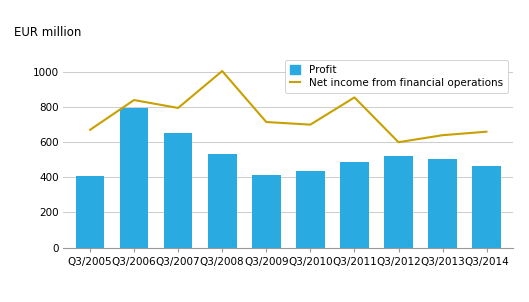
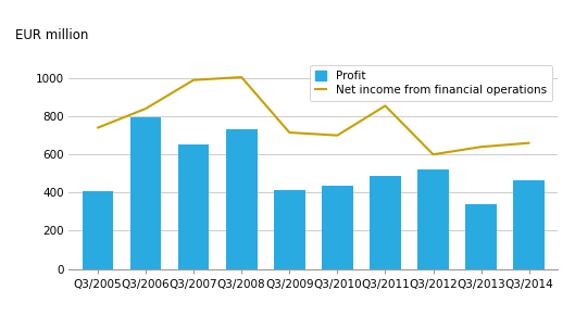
Net income from financial operations/Q3/2005: 670 -> 740
Net income from financial operations/Q3/2007: 800 -> 990
Profit/Q3/2008: 540 -> 730
Profit/Q3/2013: 500 -> 340
